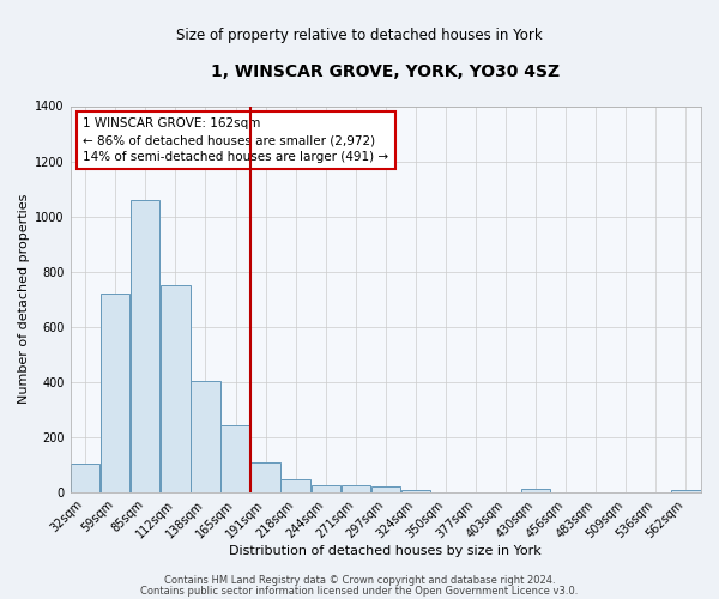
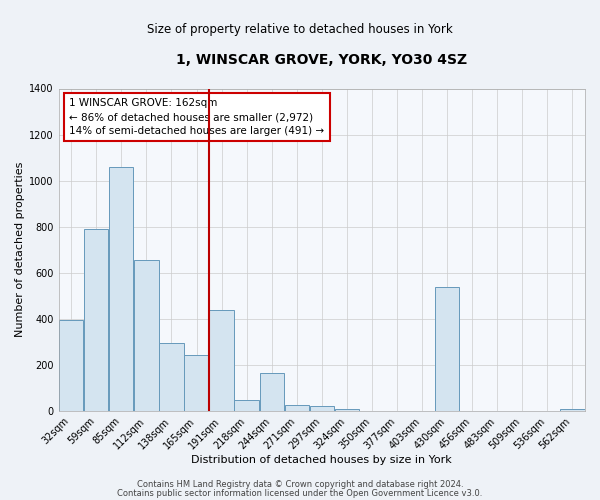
32sqm: 105 -> 395
59sqm: 720 -> 790
112sqm: 750 -> 655
138sqm: 405 -> 295
191sqm: 110 -> 440
244sqm: 25 -> 165
430sqm: 15 -> 540
